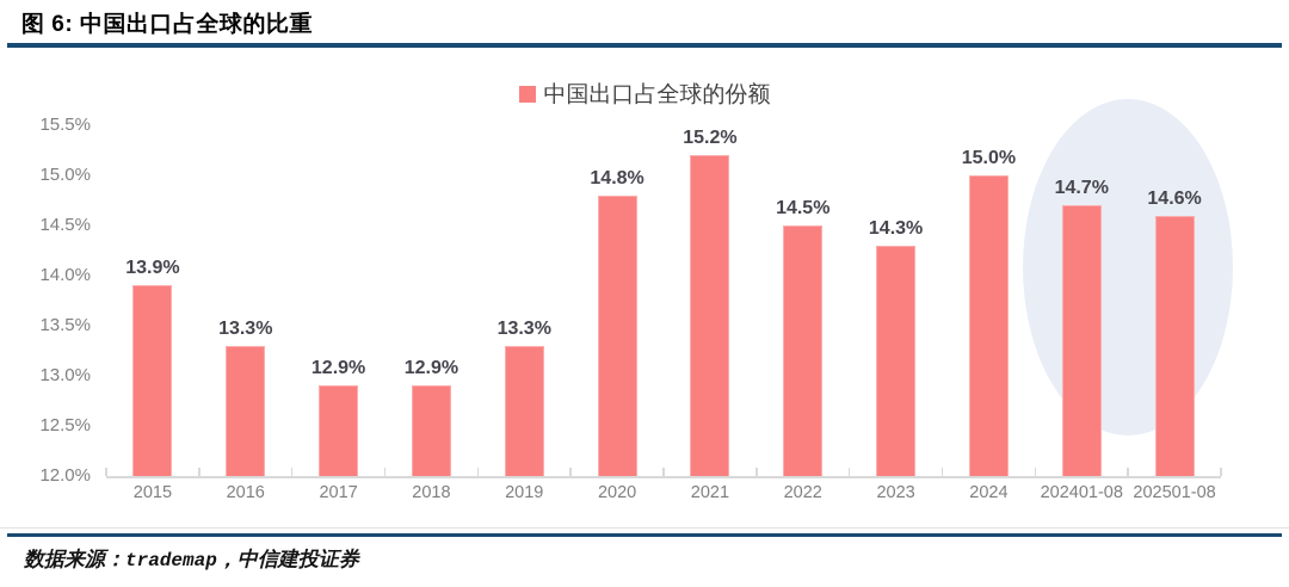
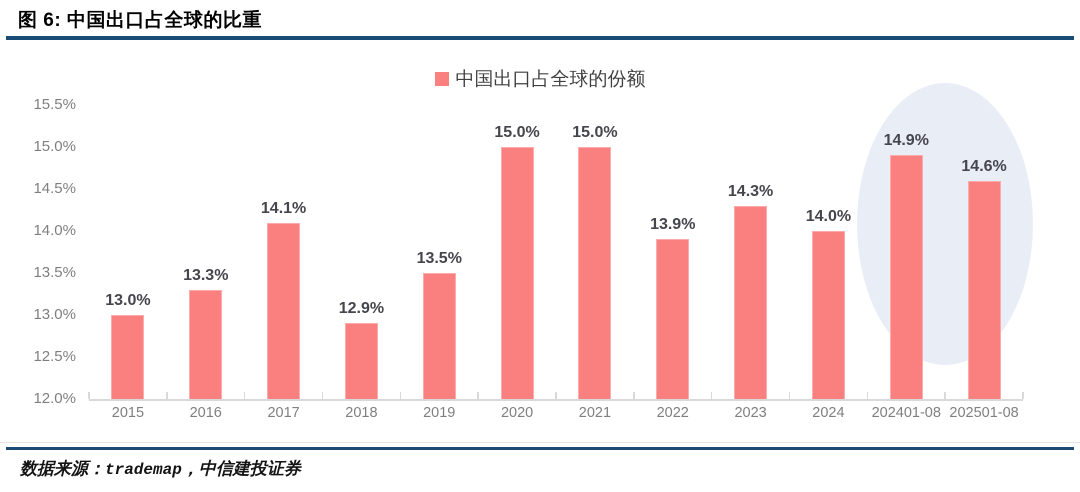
2015: 13.9% -> 13.0%
2017: 12.9% -> 14.1%
2019: 13.3% -> 13.5%
2020: 14.8% -> 15.0%
2021: 15.2% -> 15.0%
2022: 14.5% -> 13.9%
2024: 15.0% -> 14.0%
202401-08: 14.7% -> 14.9%
